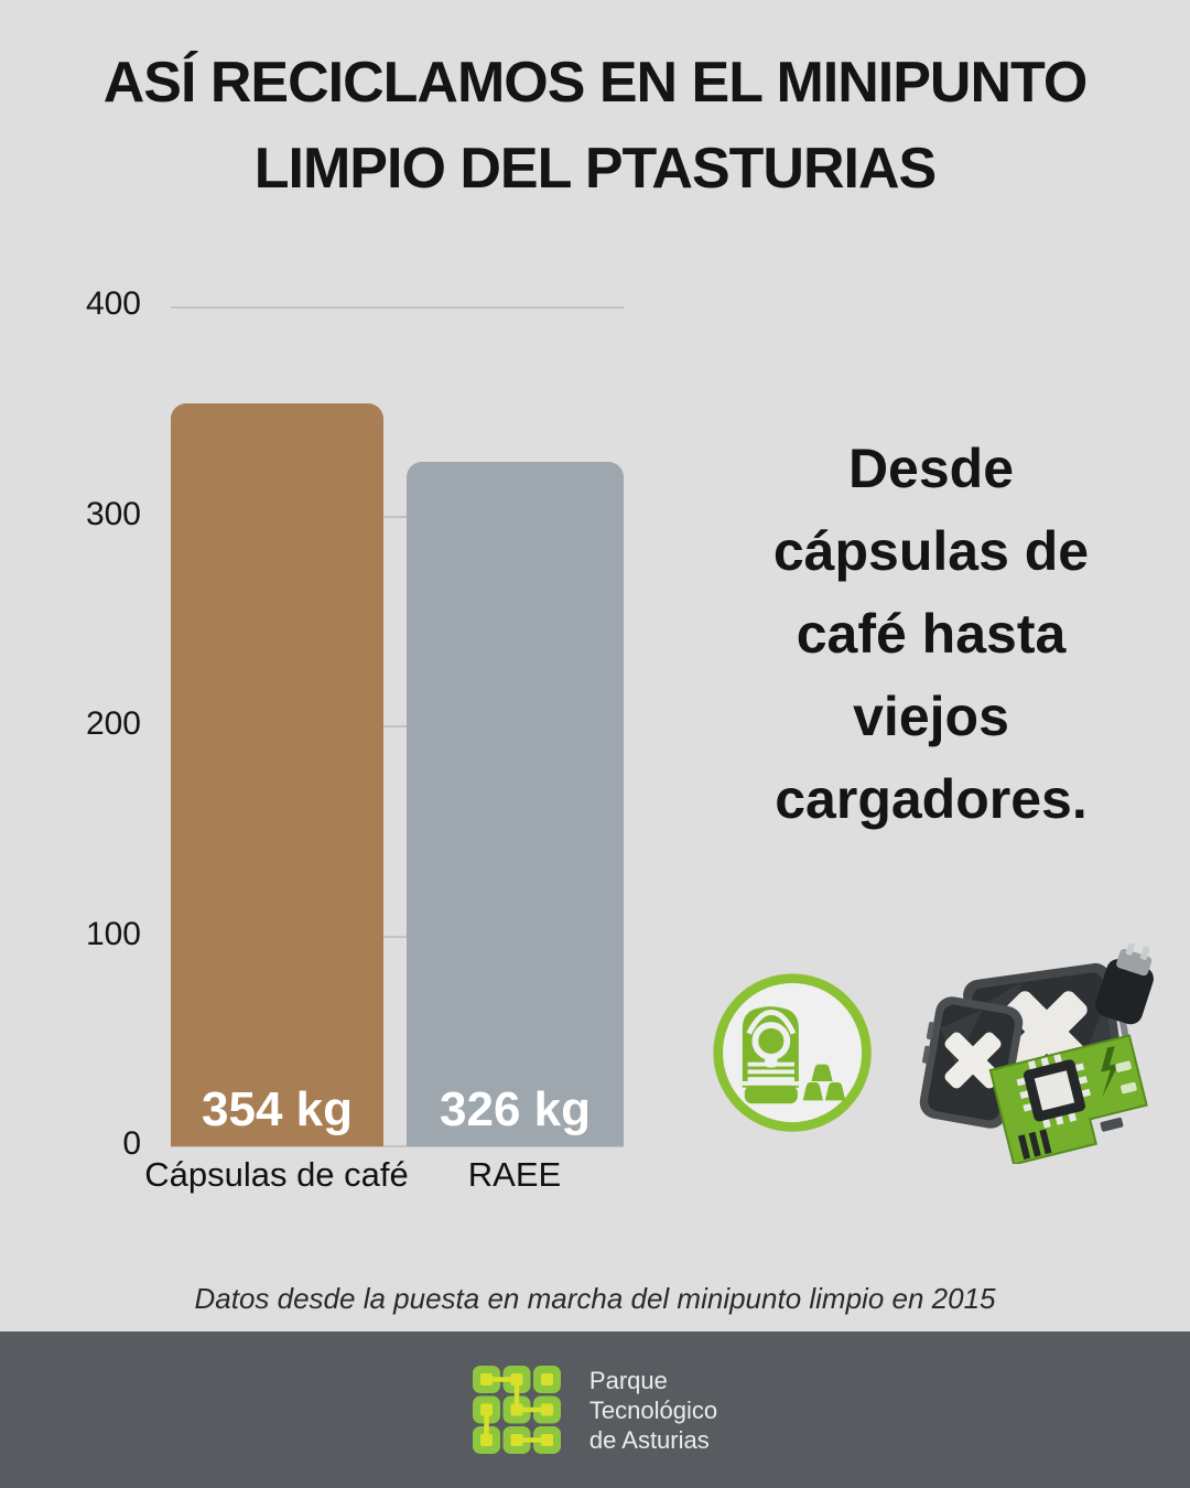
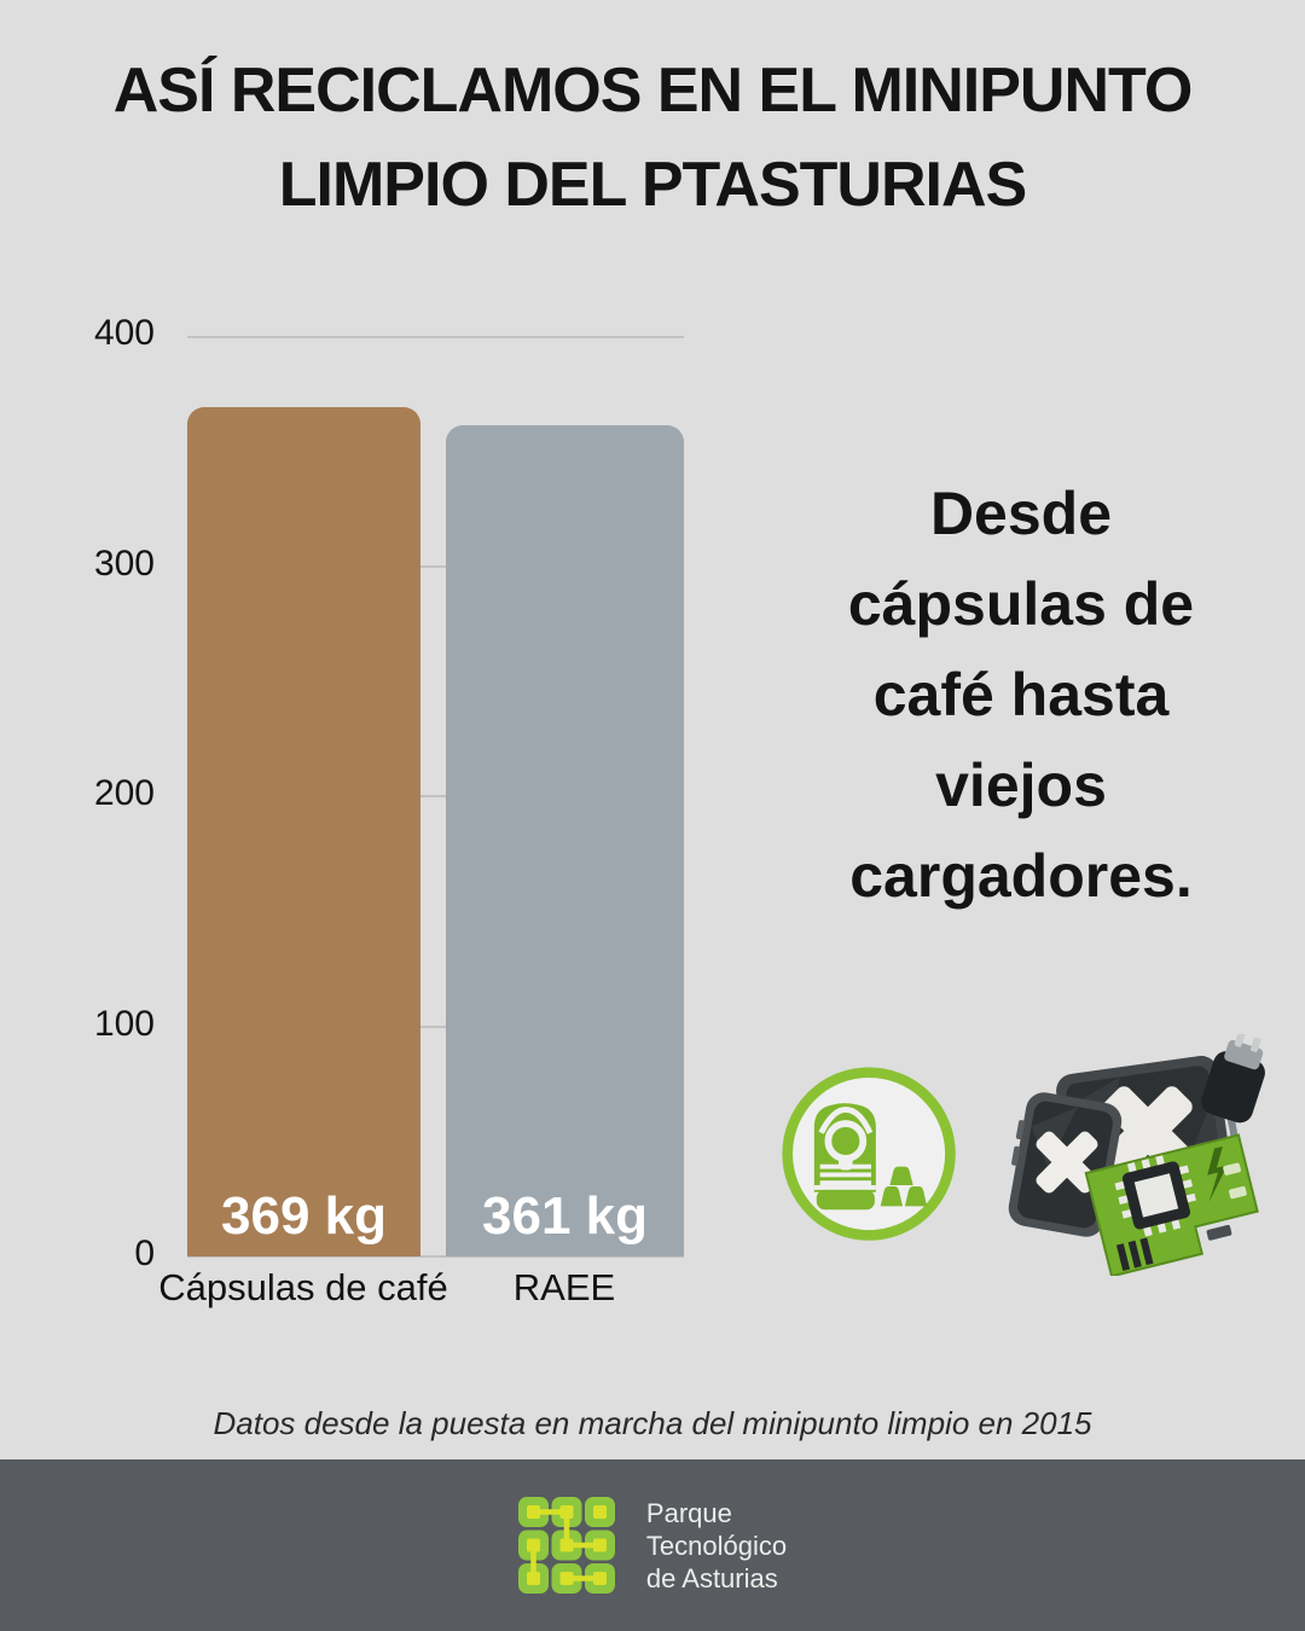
Cápsulas de café: 354 -> 369
RAEE: 326 -> 361
